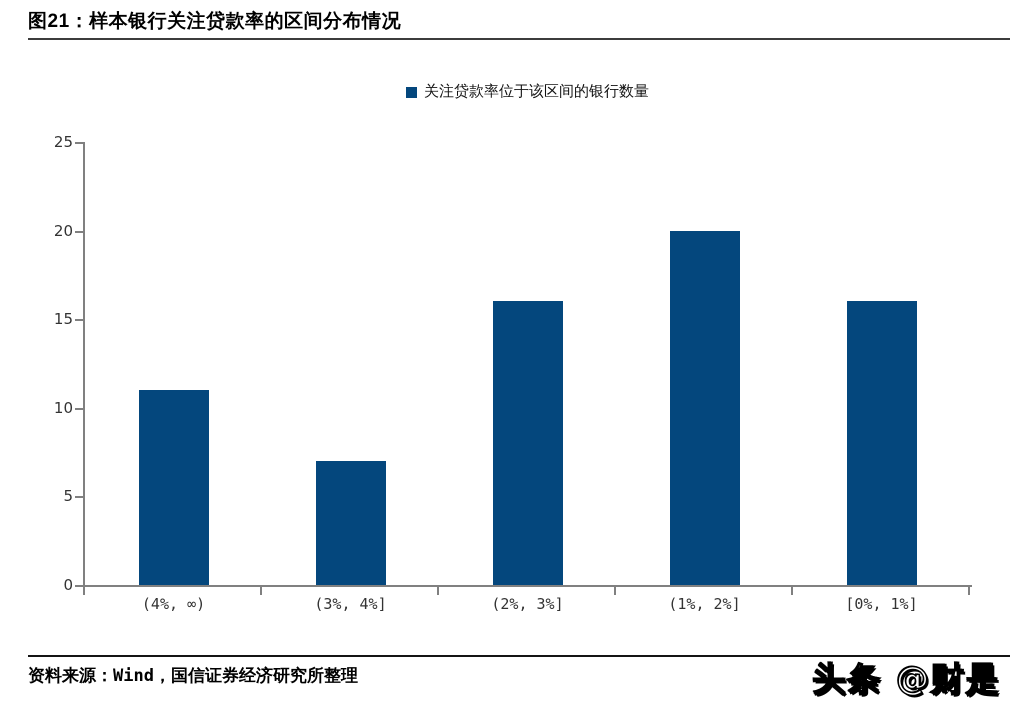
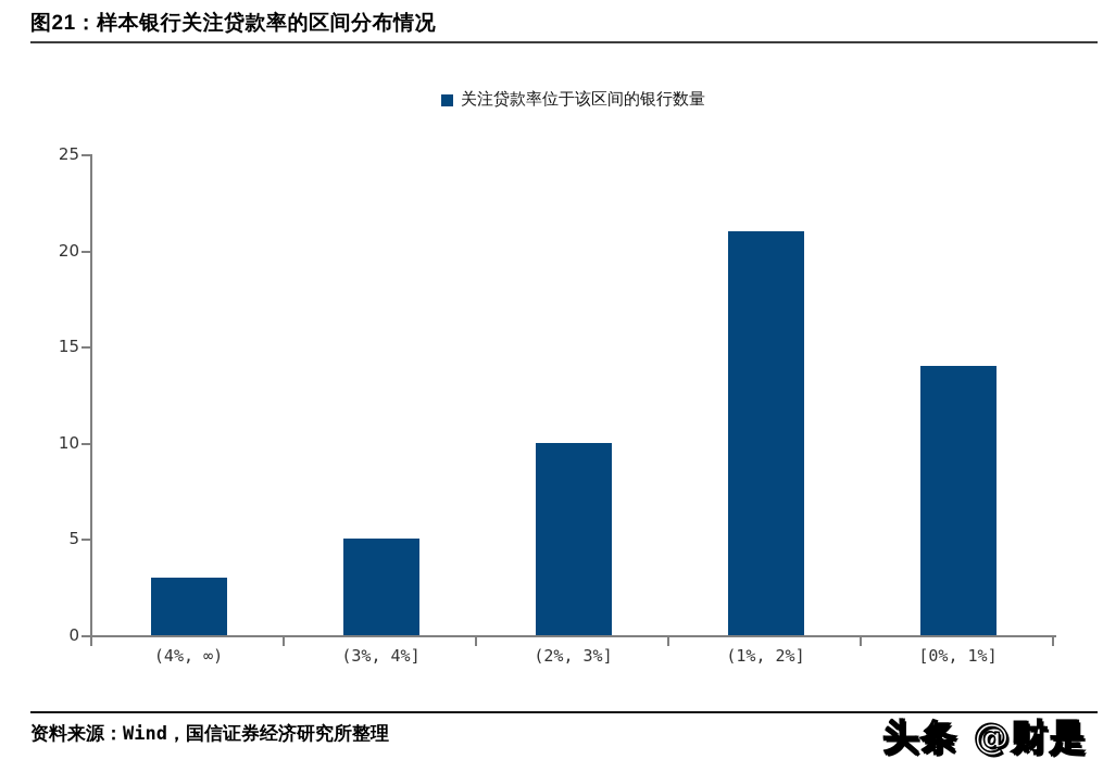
(4%, ∞): 11 -> 3
(3%, 4%]: 7 -> 5
(2%, 3%]: 16 -> 10
(1%, 2%]: 20 -> 21
[0%, 1%]: 16 -> 14
